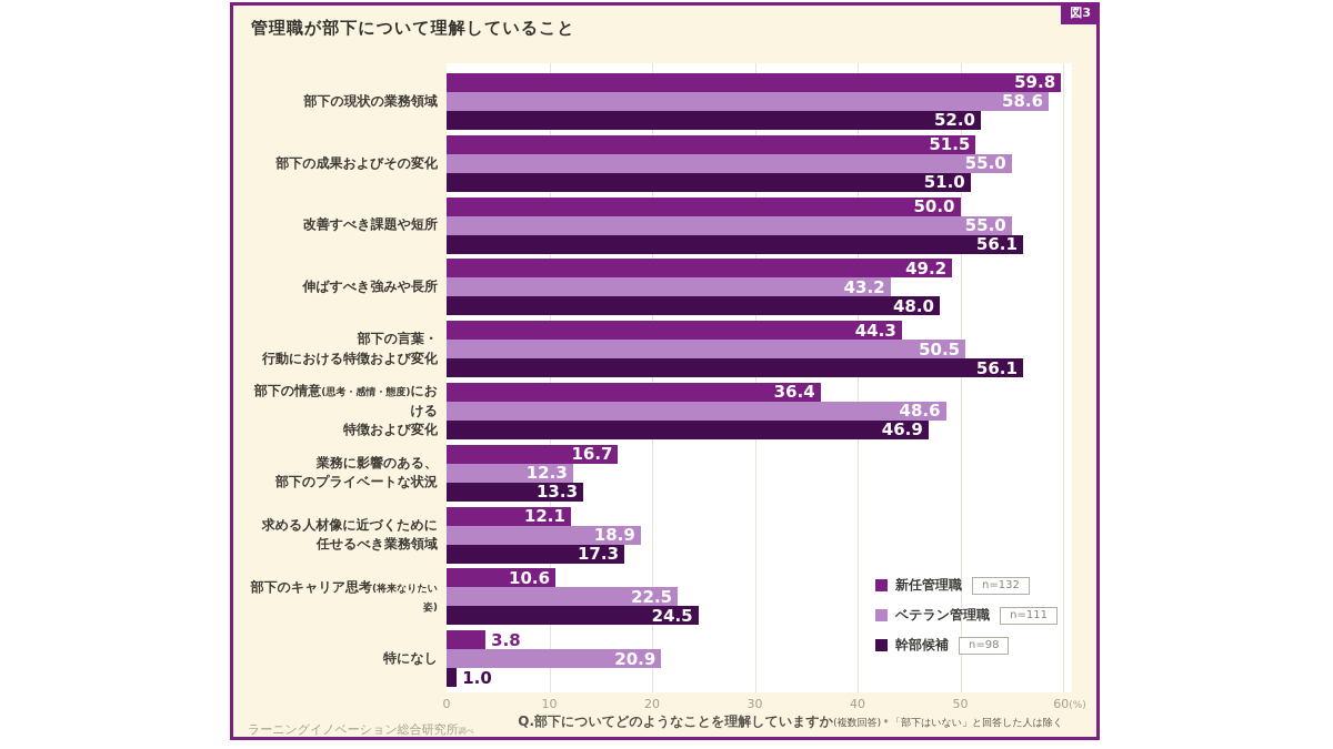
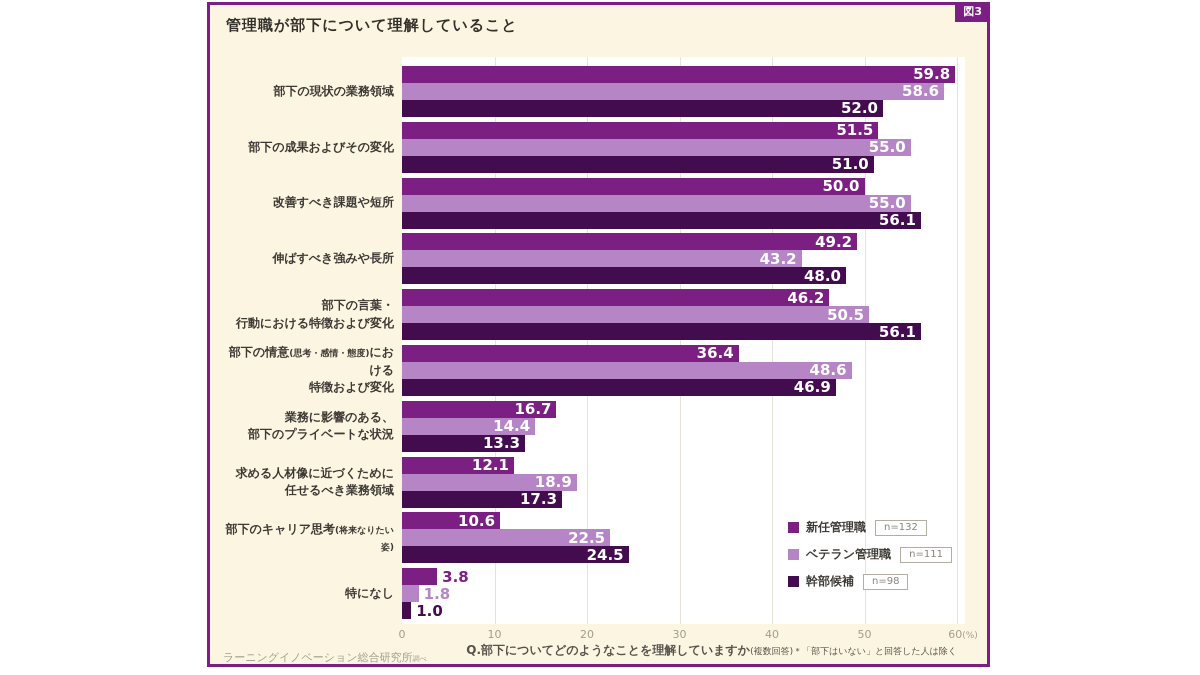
新任管理職/部下の言葉・行動における特徴および変化: 44.3 -> 46.2
ベテラン管理職/業務に影響のある、部下のプライベートな状況: 12.3 -> 14.4
ベテラン管理職/特になし: 20.9 -> 1.8
